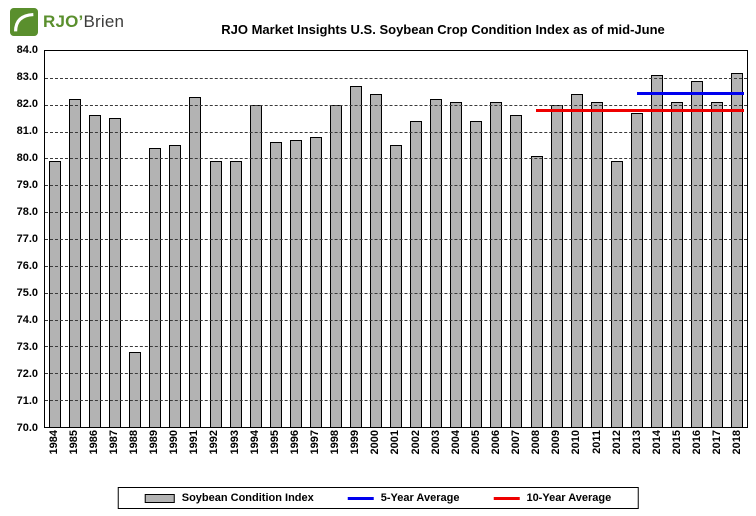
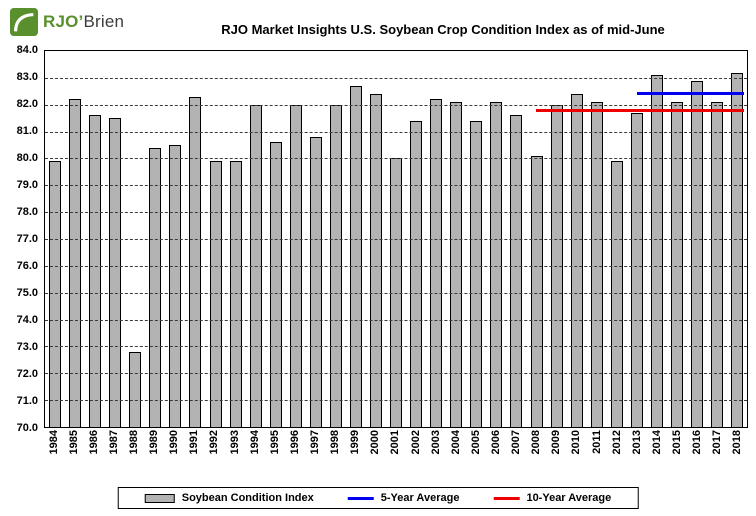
1996: 80.7 -> 82.0
2001: 80.5 -> 80.0
